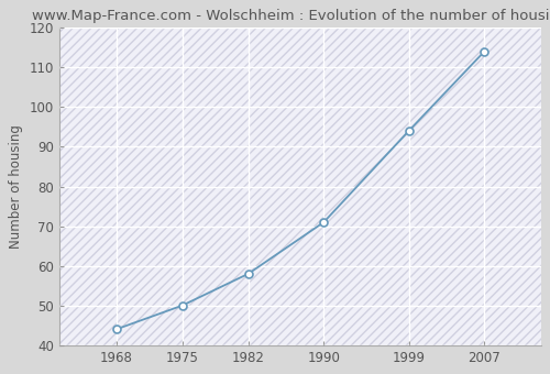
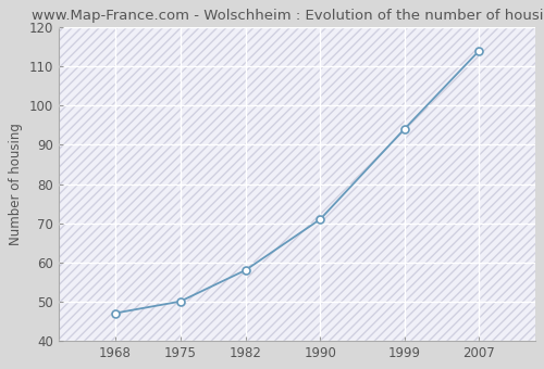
1968: 44 -> 47
